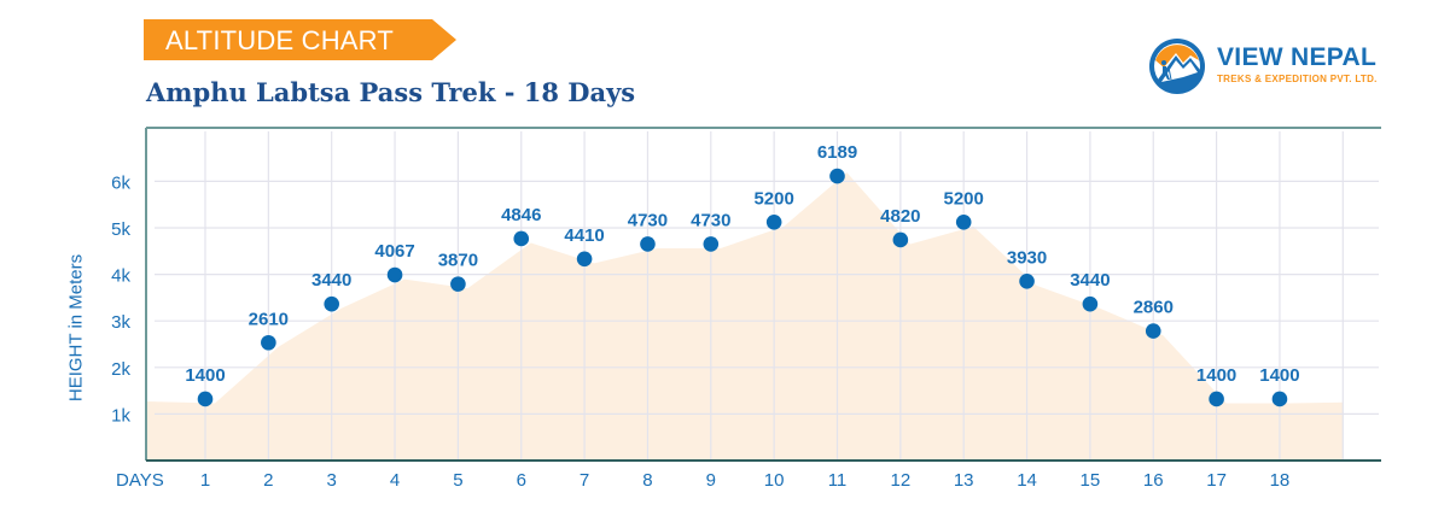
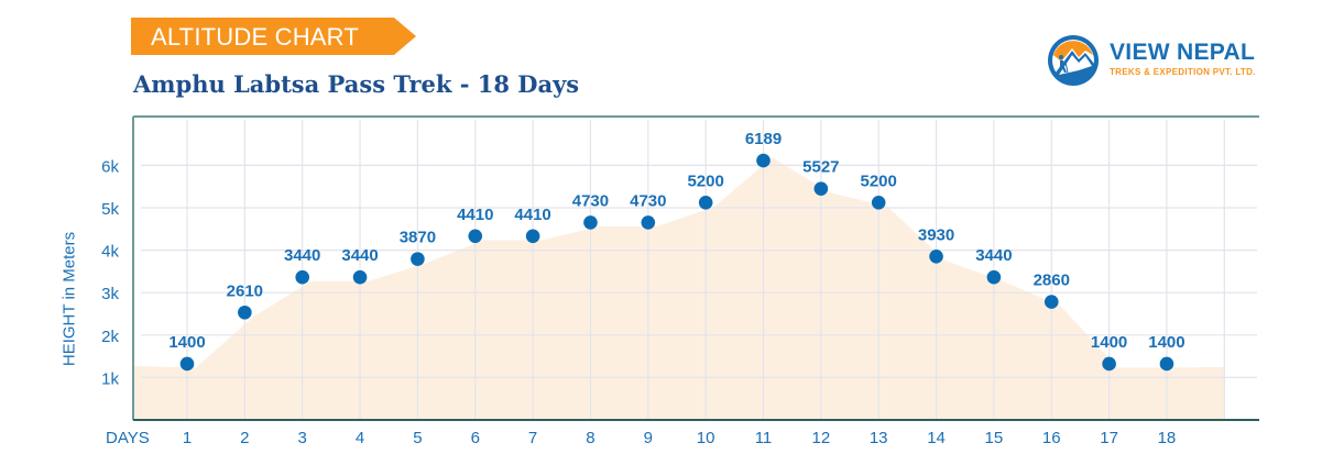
4: 4067 -> 3440
6: 4846 -> 4410
12: 4820 -> 5527
